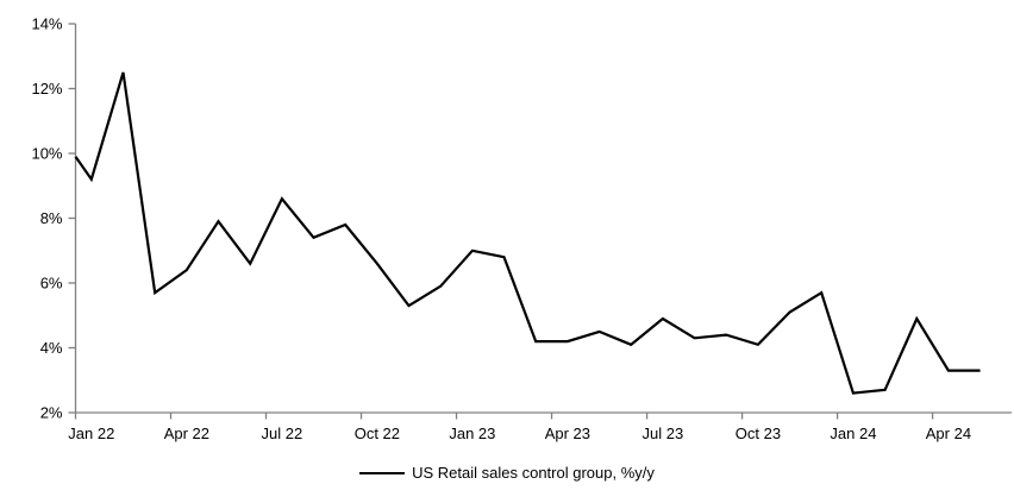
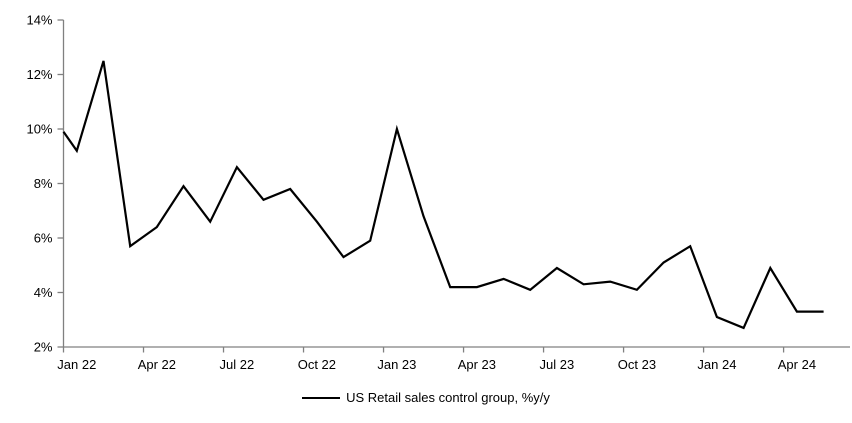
Jan 23: 7.0% -> 10.0%
Jan 24: 2.6% -> 3.1%
